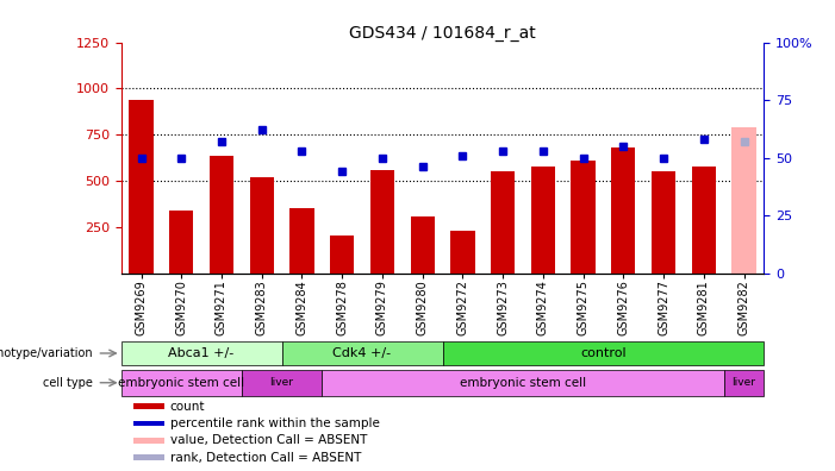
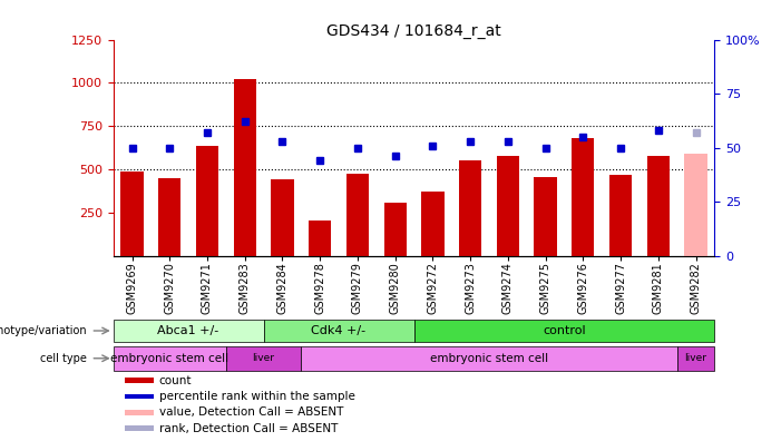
GSM9269: 940 -> 490
GSM9270: 340 -> 450
GSM9283: 520 -> 1020
GSM9284: 350 -> 440
GSM9279: 560 -> 480
GSM9272: 230 -> 370
GSM9275: 610 -> 460
GSM9277: 550 -> 460
GSM9282: 790 -> 590
